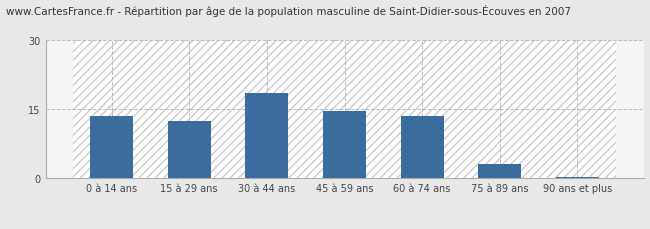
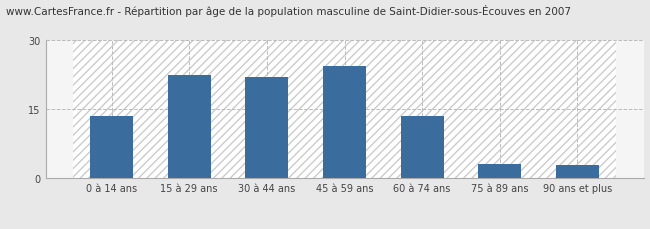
15 à 29 ans: 12.5 -> 22.5
30 à 44 ans: 18.5 -> 22.0
45 à 59 ans: 14.7 -> 24.5
90 ans et plus: 0.3 -> 3.0
